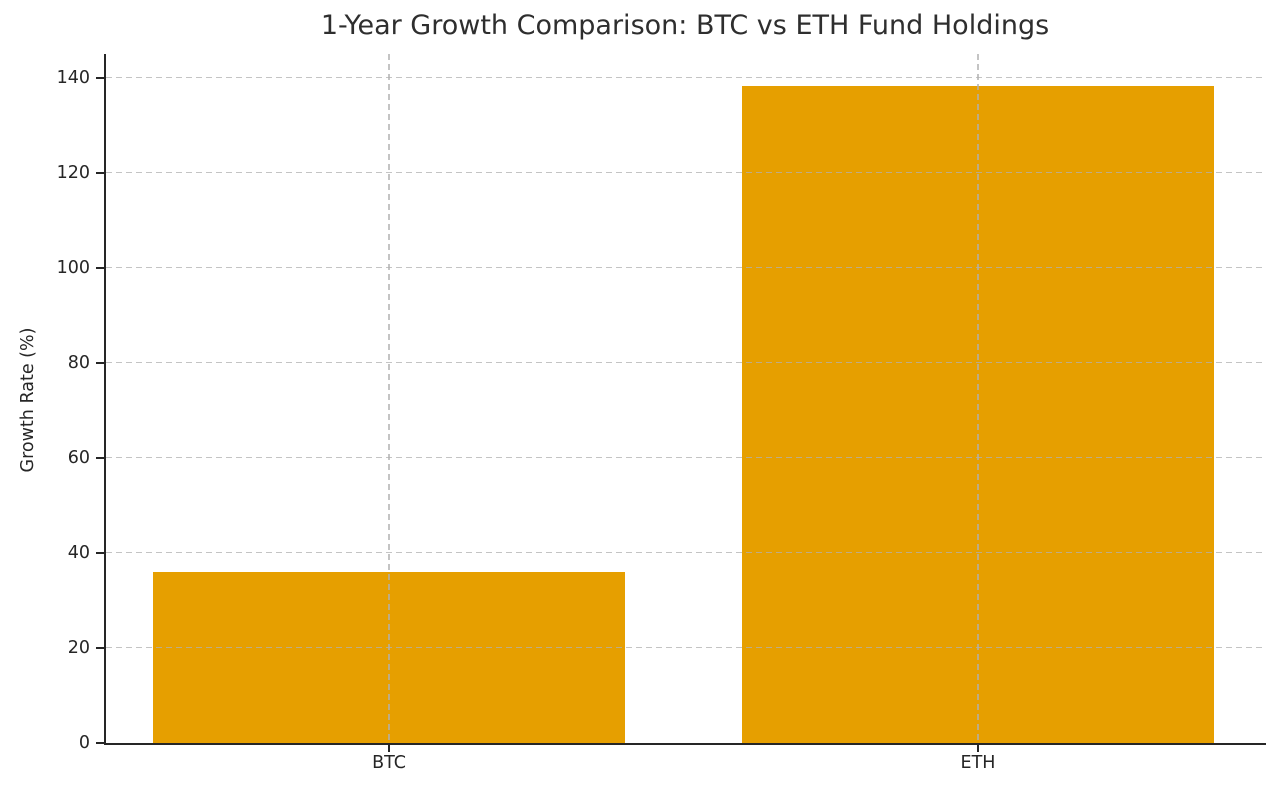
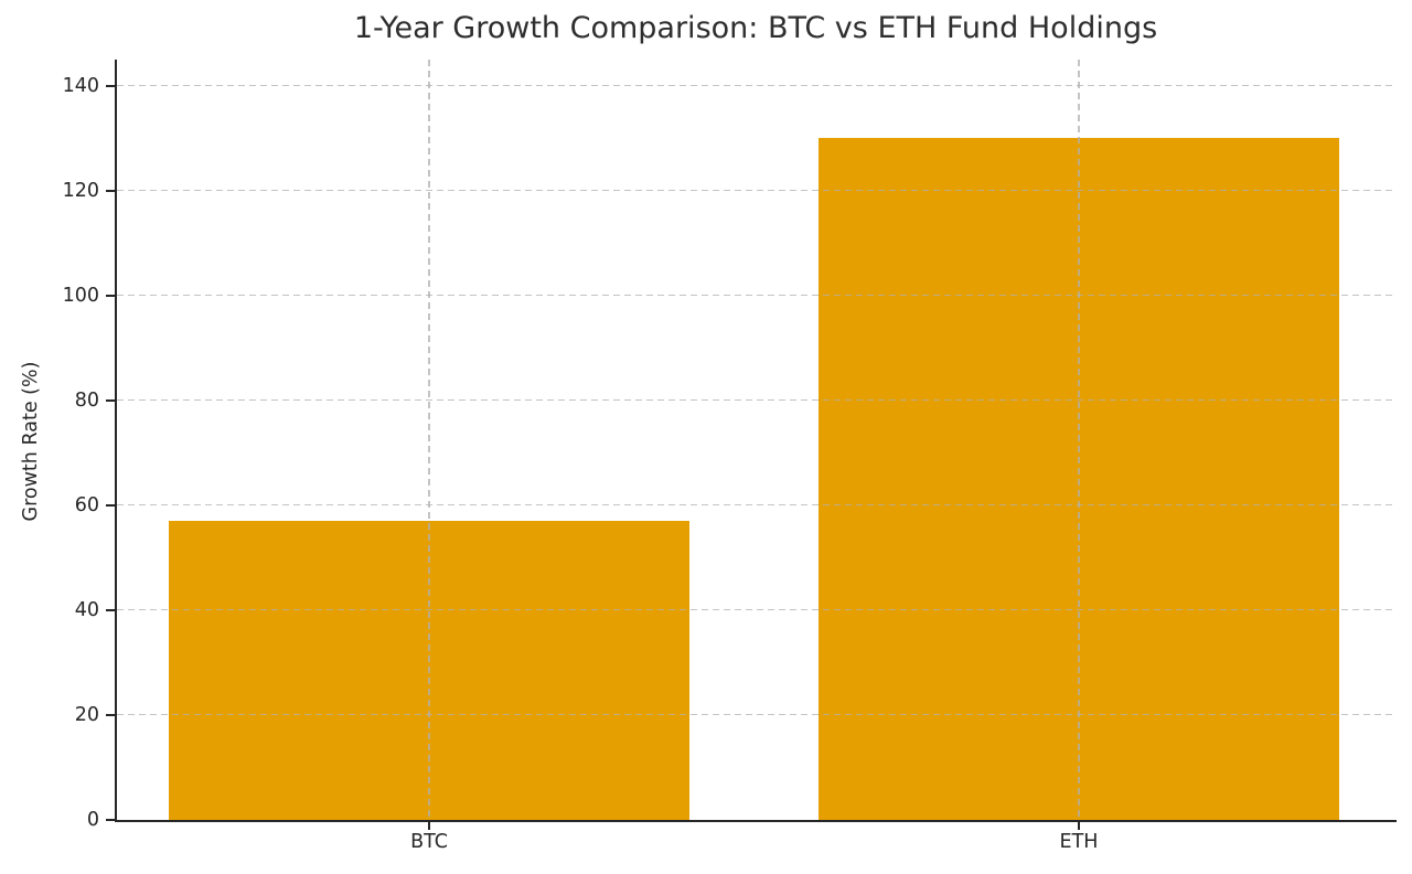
BTC: 36 -> 57
ETH: 138 -> 130
